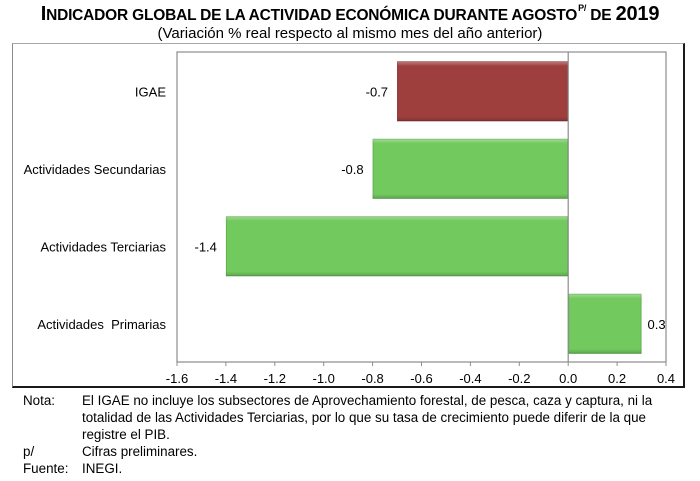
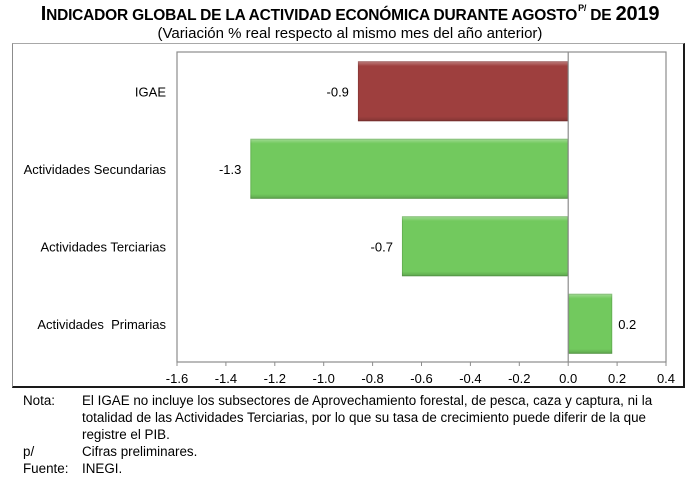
IGAE: -0.7 -> -0.9
Actividades Secundarias: -0.8 -> -1.3
Actividades Terciarias: -1.4 -> -0.7
Actividades Primarias: 0.3 -> 0.2
